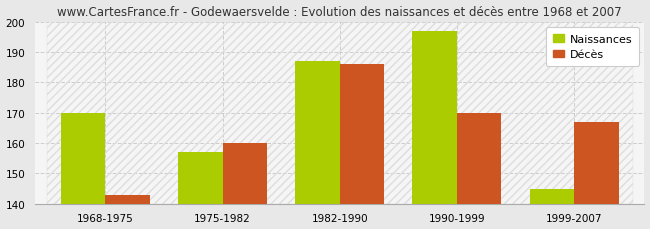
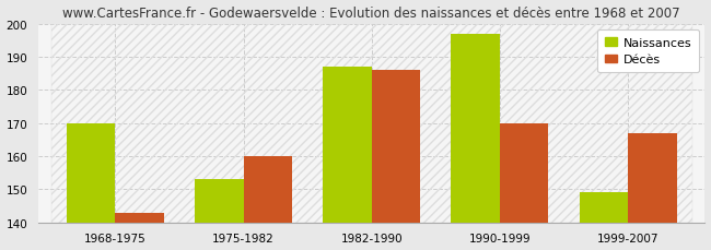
Naissances/1975-1982: 157 -> 153
Naissances/1999-2007: 145 -> 149
